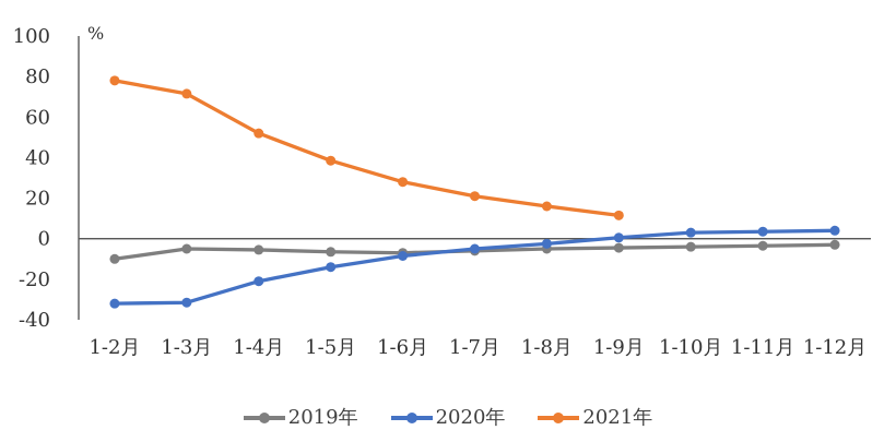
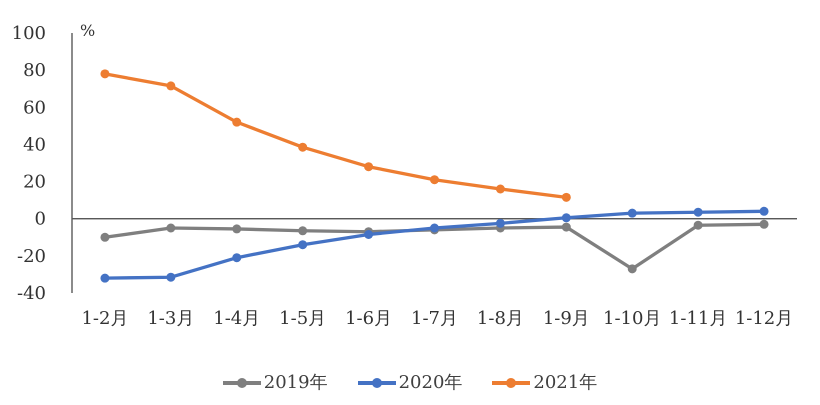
2019年/1-10月: -4 -> -27
